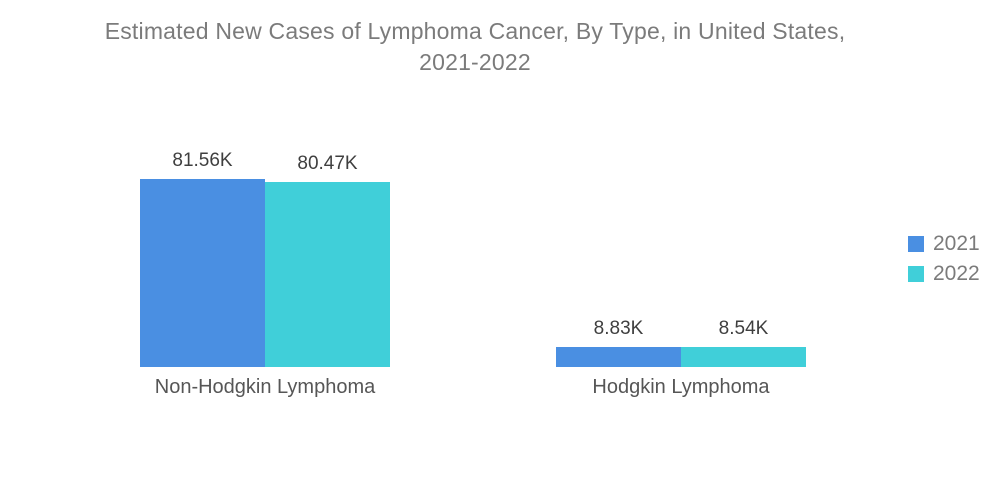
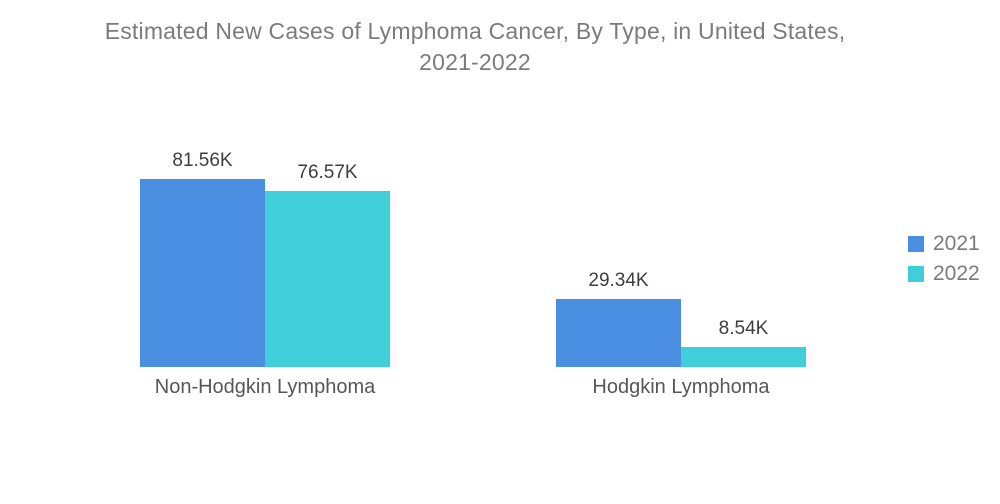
2022/Non-Hodgkin Lymphoma: 80.47K -> 76.57K
2021/Hodgkin Lymphoma: 8.83K -> 29.34K
